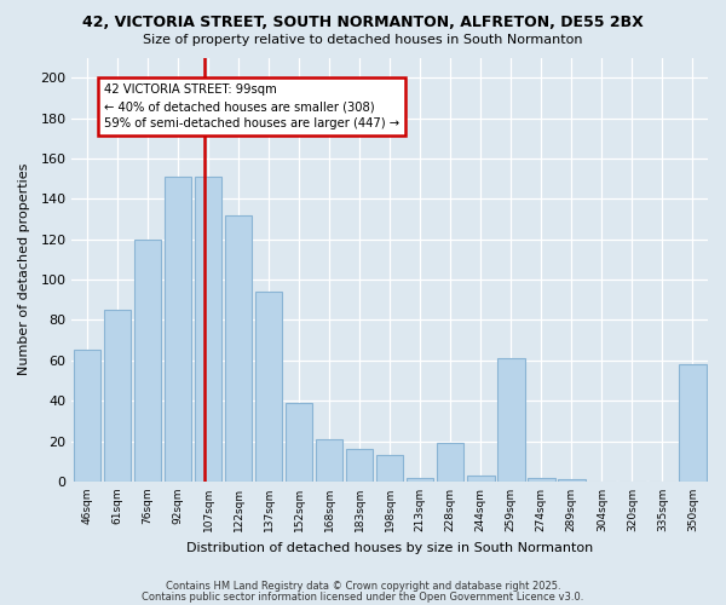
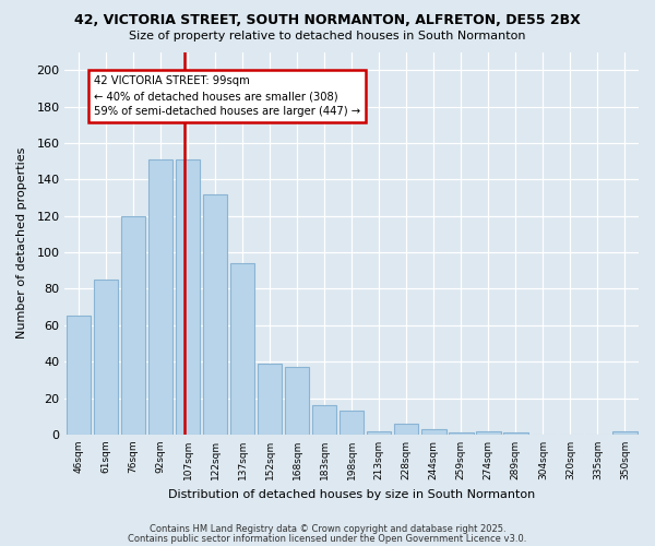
168sqm: 21 -> 37
228sqm: 19 -> 6
259sqm: 61 -> 1
350sqm: 58 -> 2
